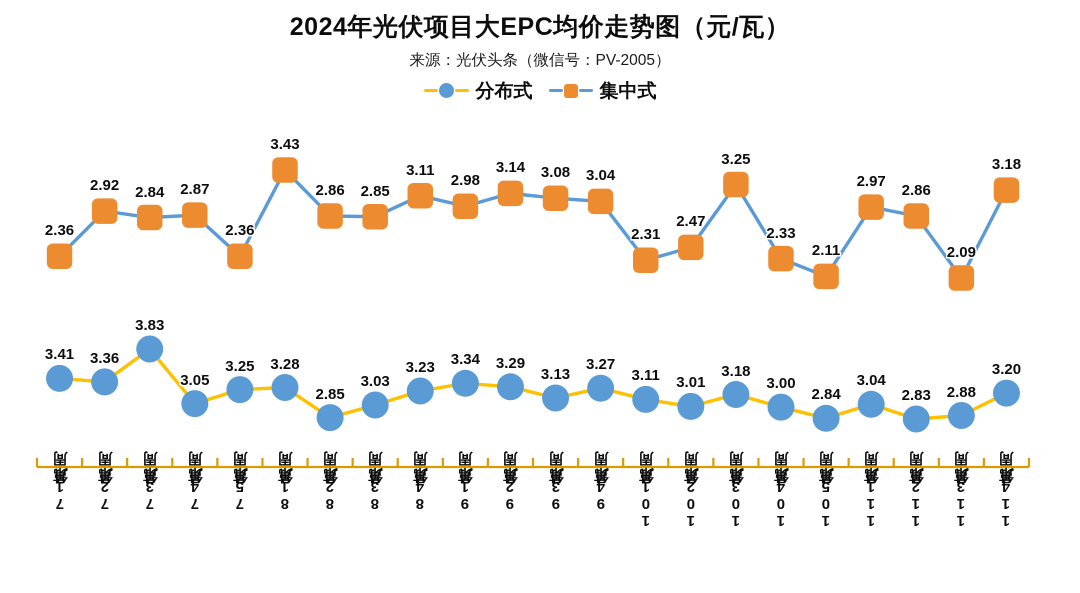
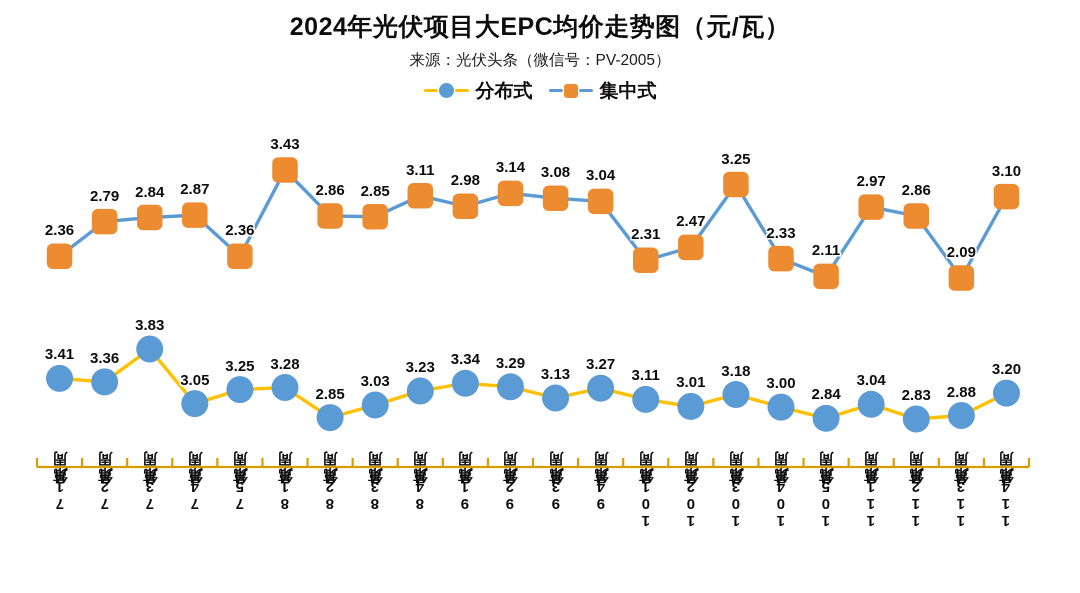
集中式/7月第2周: 2.92 -> 2.79
集中式/11月第4周: 3.18 -> 3.10
